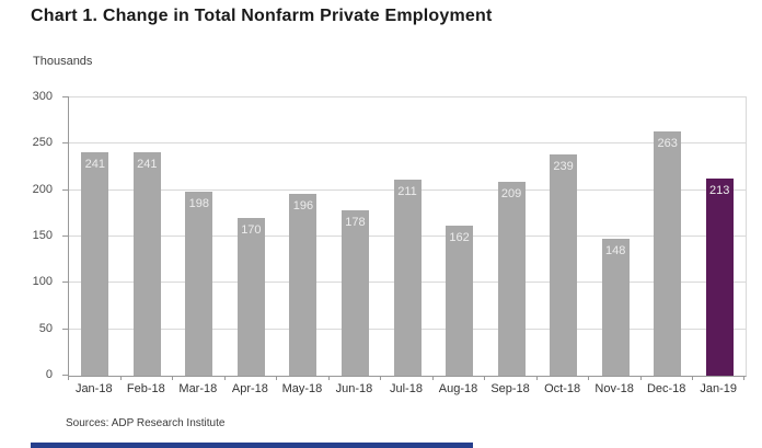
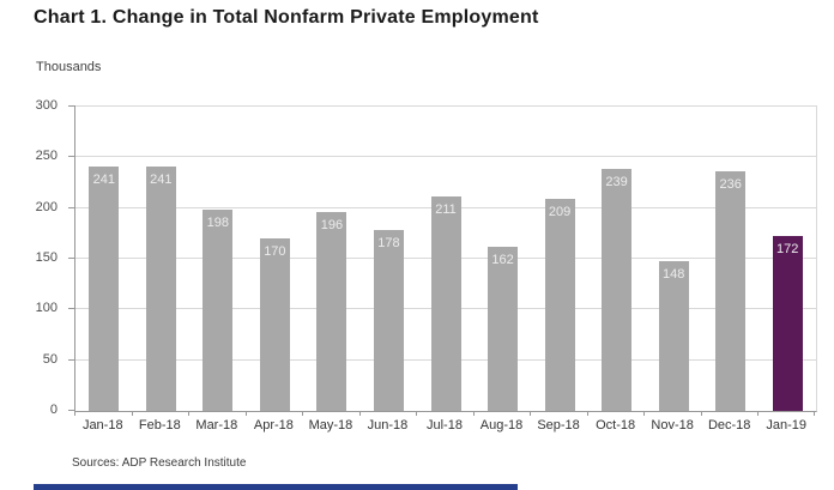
Dec-18: 263 -> 236
Jan-19: 213 -> 172
